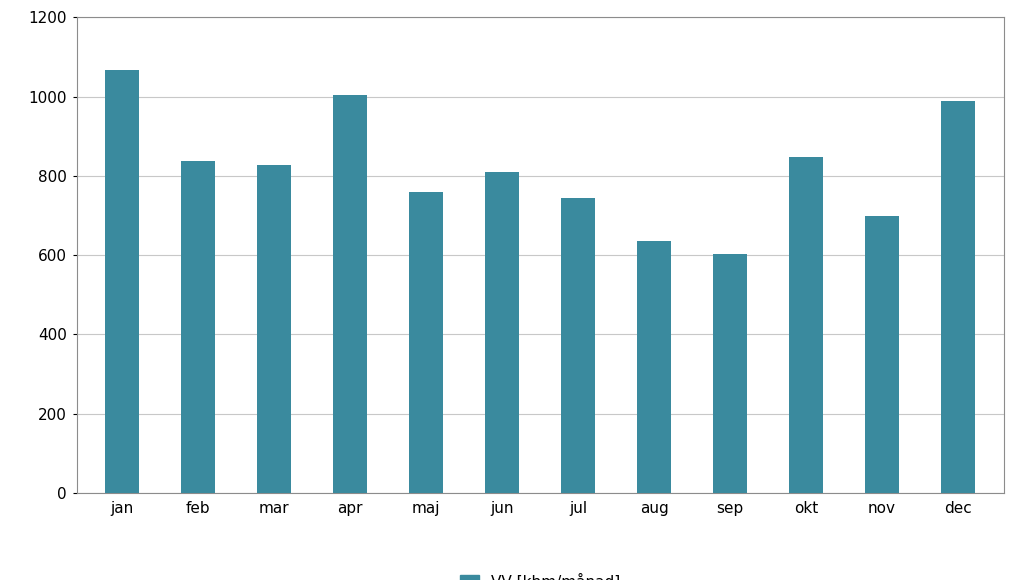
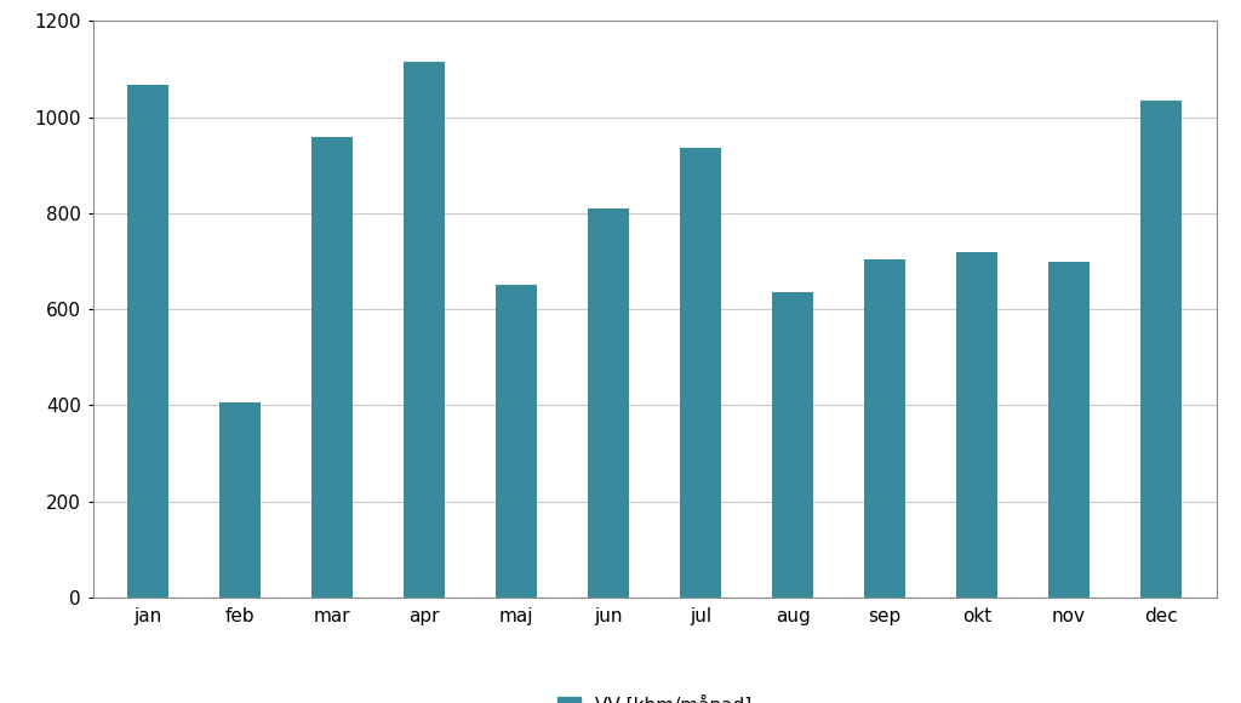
feb: 838 -> 405
mar: 828 -> 960
apr: 1005 -> 1115
maj: 760 -> 650
jul: 745 -> 935
sep: 602 -> 705
okt: 848 -> 720
dec: 988 -> 1035
